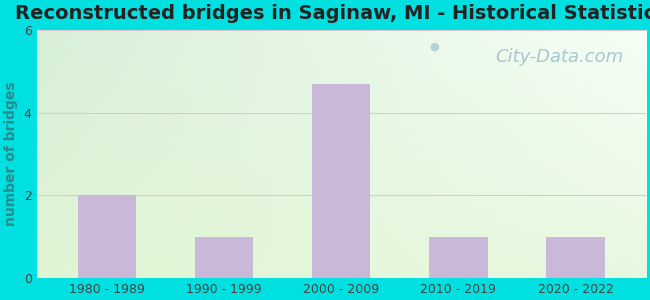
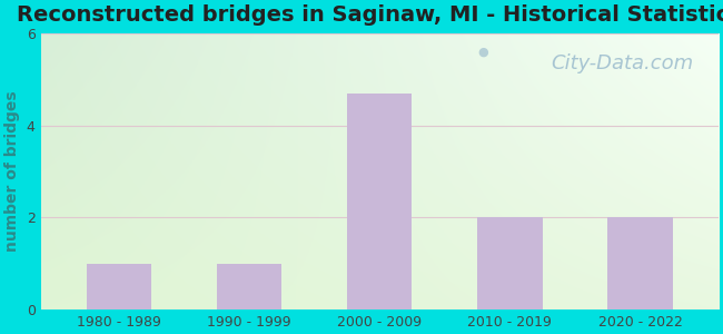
1980 - 1989: 2.0 -> 1.0
2010 - 2019: 1.0 -> 2.0
2020 - 2022: 1.0 -> 2.0
